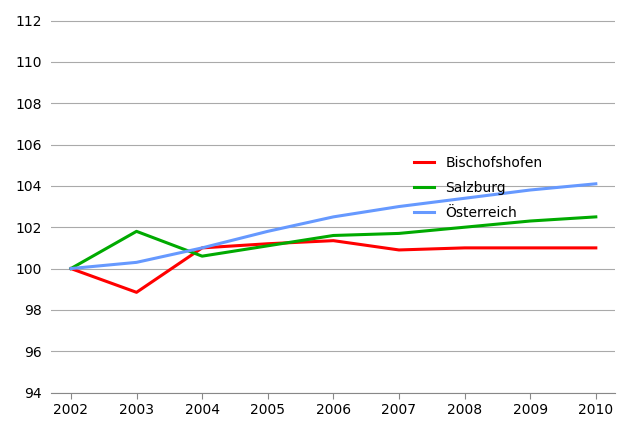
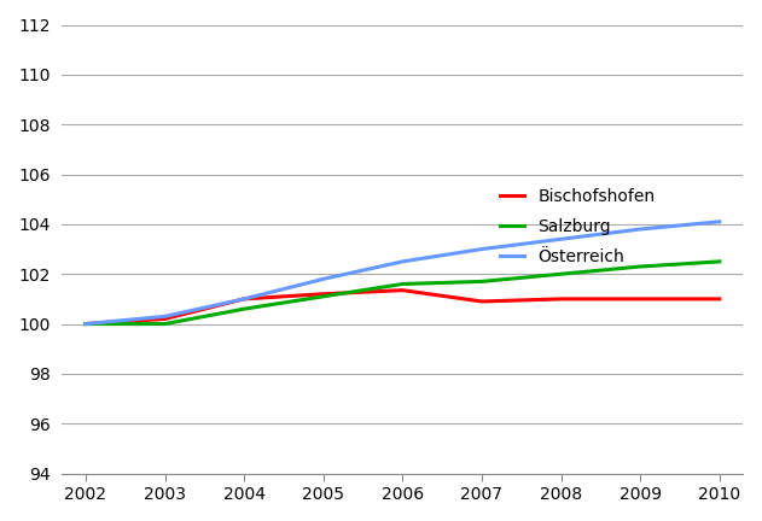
Bischofshofen/2003: 98.85 -> 100.20
Salzburg/2003: 101.8 -> 100.0
